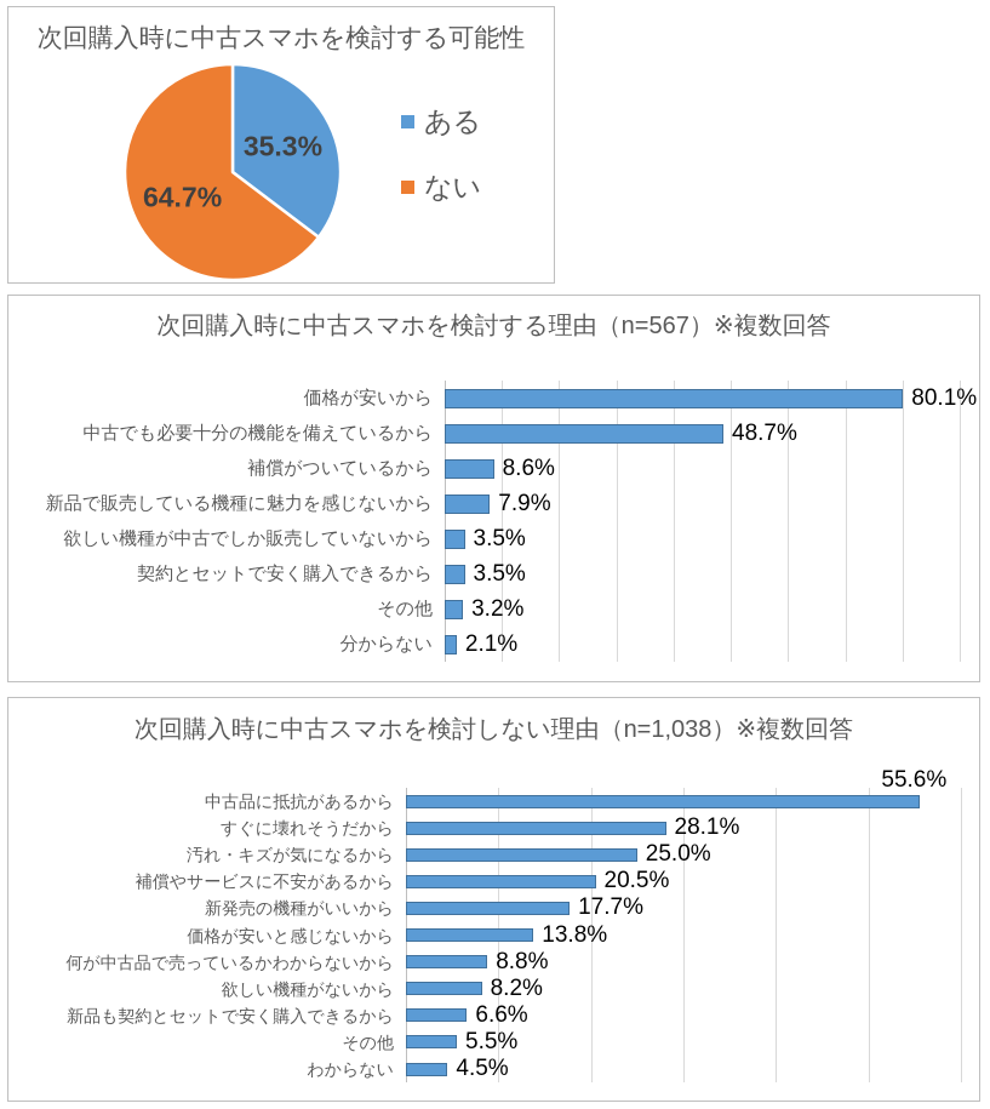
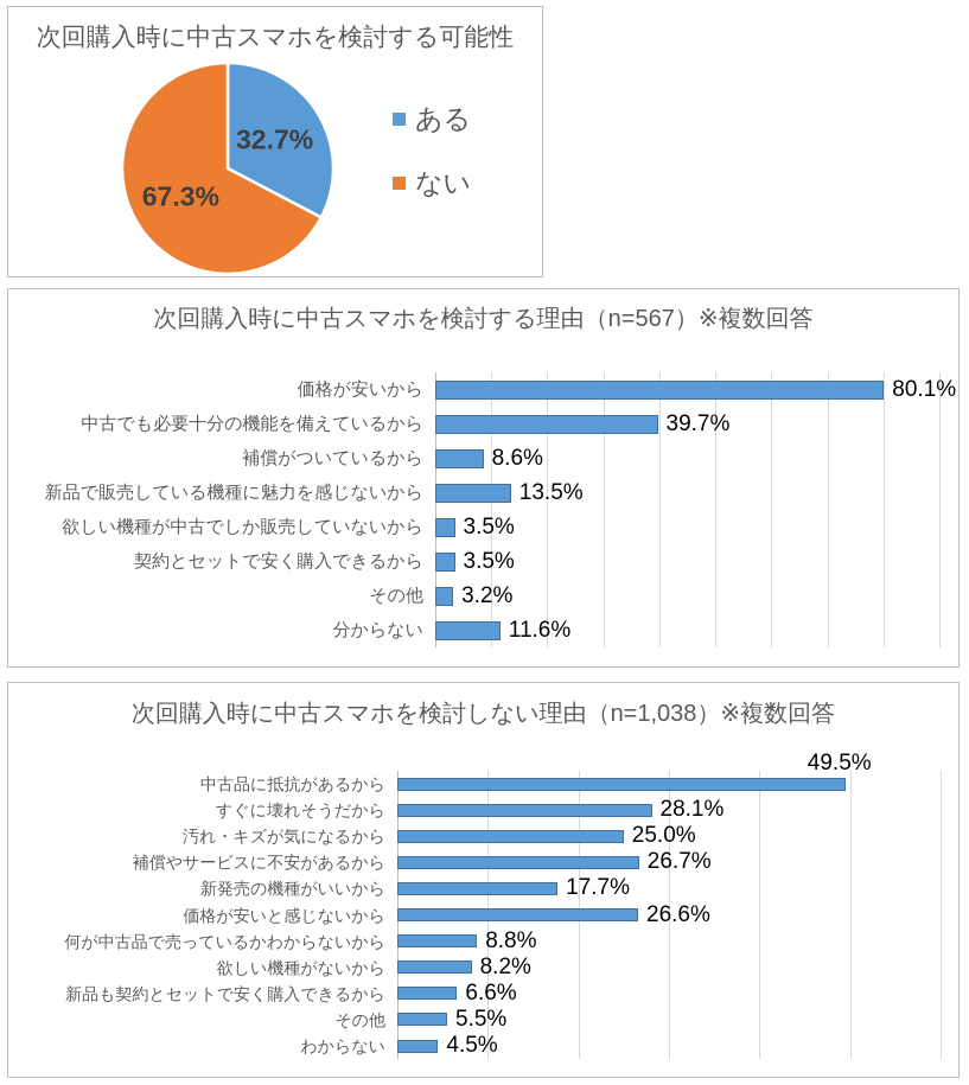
次回購入時に中古スマホを検討する可能性/ある: 35.3% -> 32.7%
次回購入時に中古スマホを検討する可能性/ない: 64.7% -> 67.3%
次回購入時に中古スマホを検討する理由（n=567）※複数回答/中古でも必要十分の機能を備えているから: 48.7% -> 39.7%
次回購入時に中古スマホを検討する理由（n=567）※複数回答/新品で販売している機種に魅力を感じないから: 7.9% -> 13.5%
次回購入時に中古スマホを検討する理由（n=567）※複数回答/分からない: 2.1% -> 11.6%
次回購入時に中古スマホを検討しない理由（n=1,038）※複数回答/中古品に抵抗があるから: 55.6% -> 49.5%
次回購入時に中古スマホを検討しない理由（n=1,038）※複数回答/補償やサービスに不安があるから: 20.5% -> 26.7%
次回購入時に中古スマホを検討しない理由（n=1,038）※複数回答/価格が安いと感じないから: 13.8% -> 26.6%
